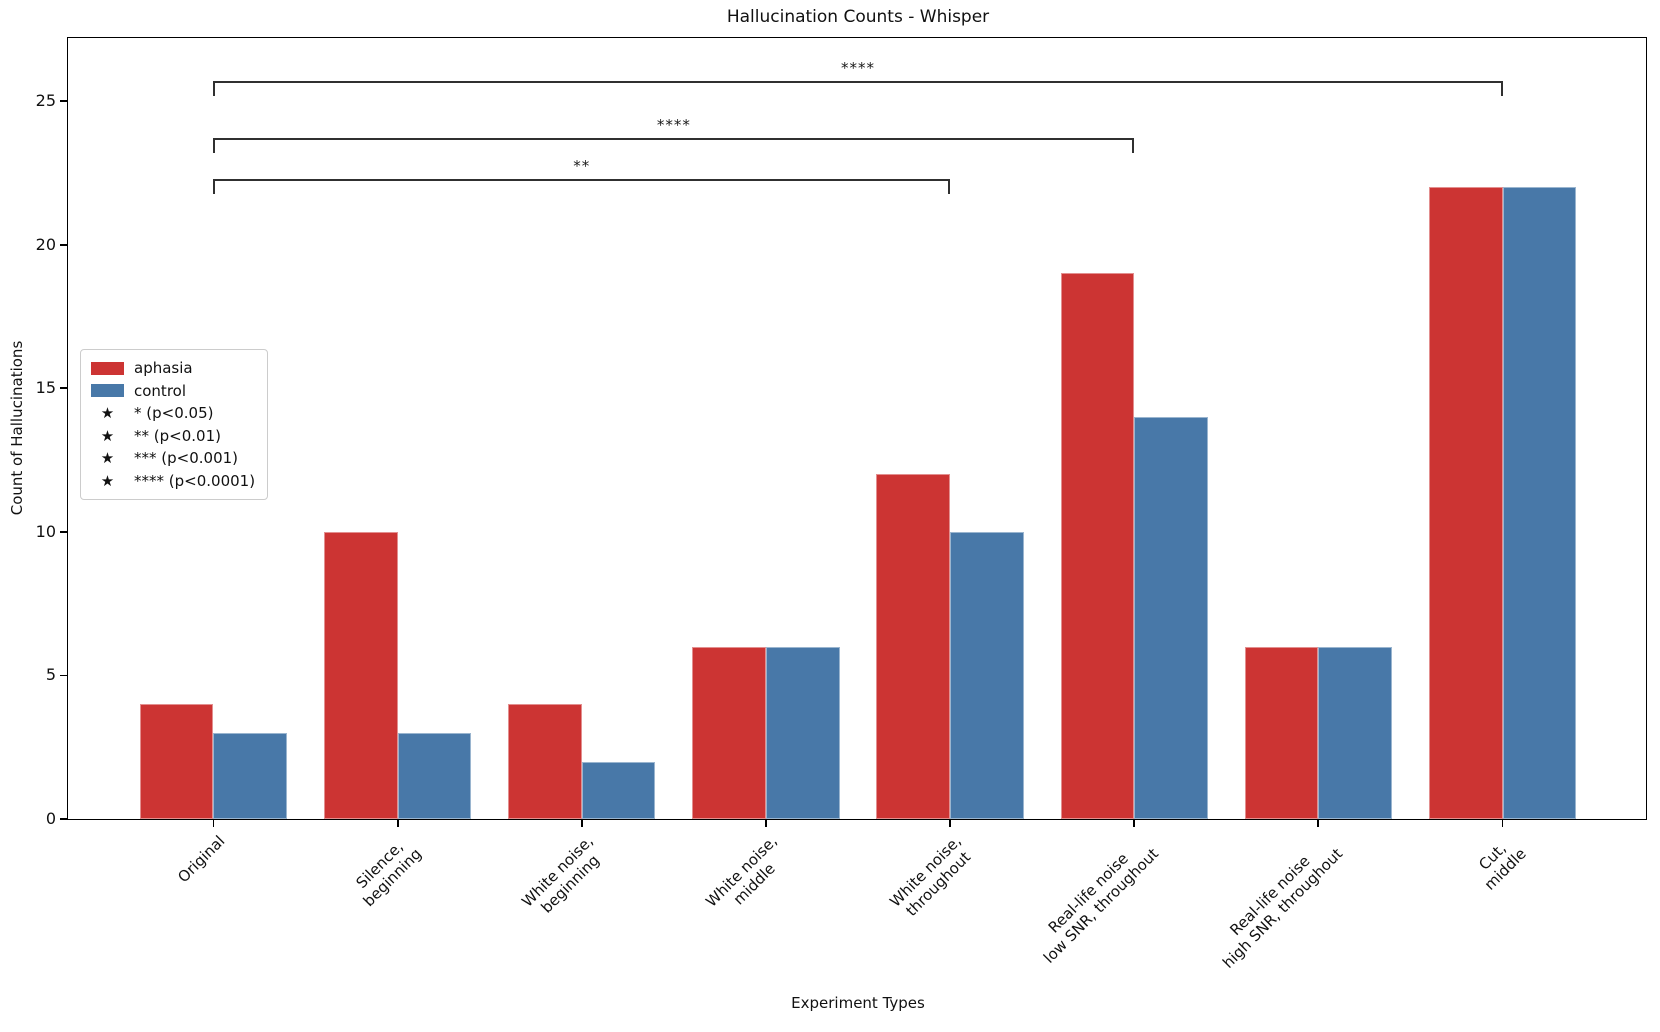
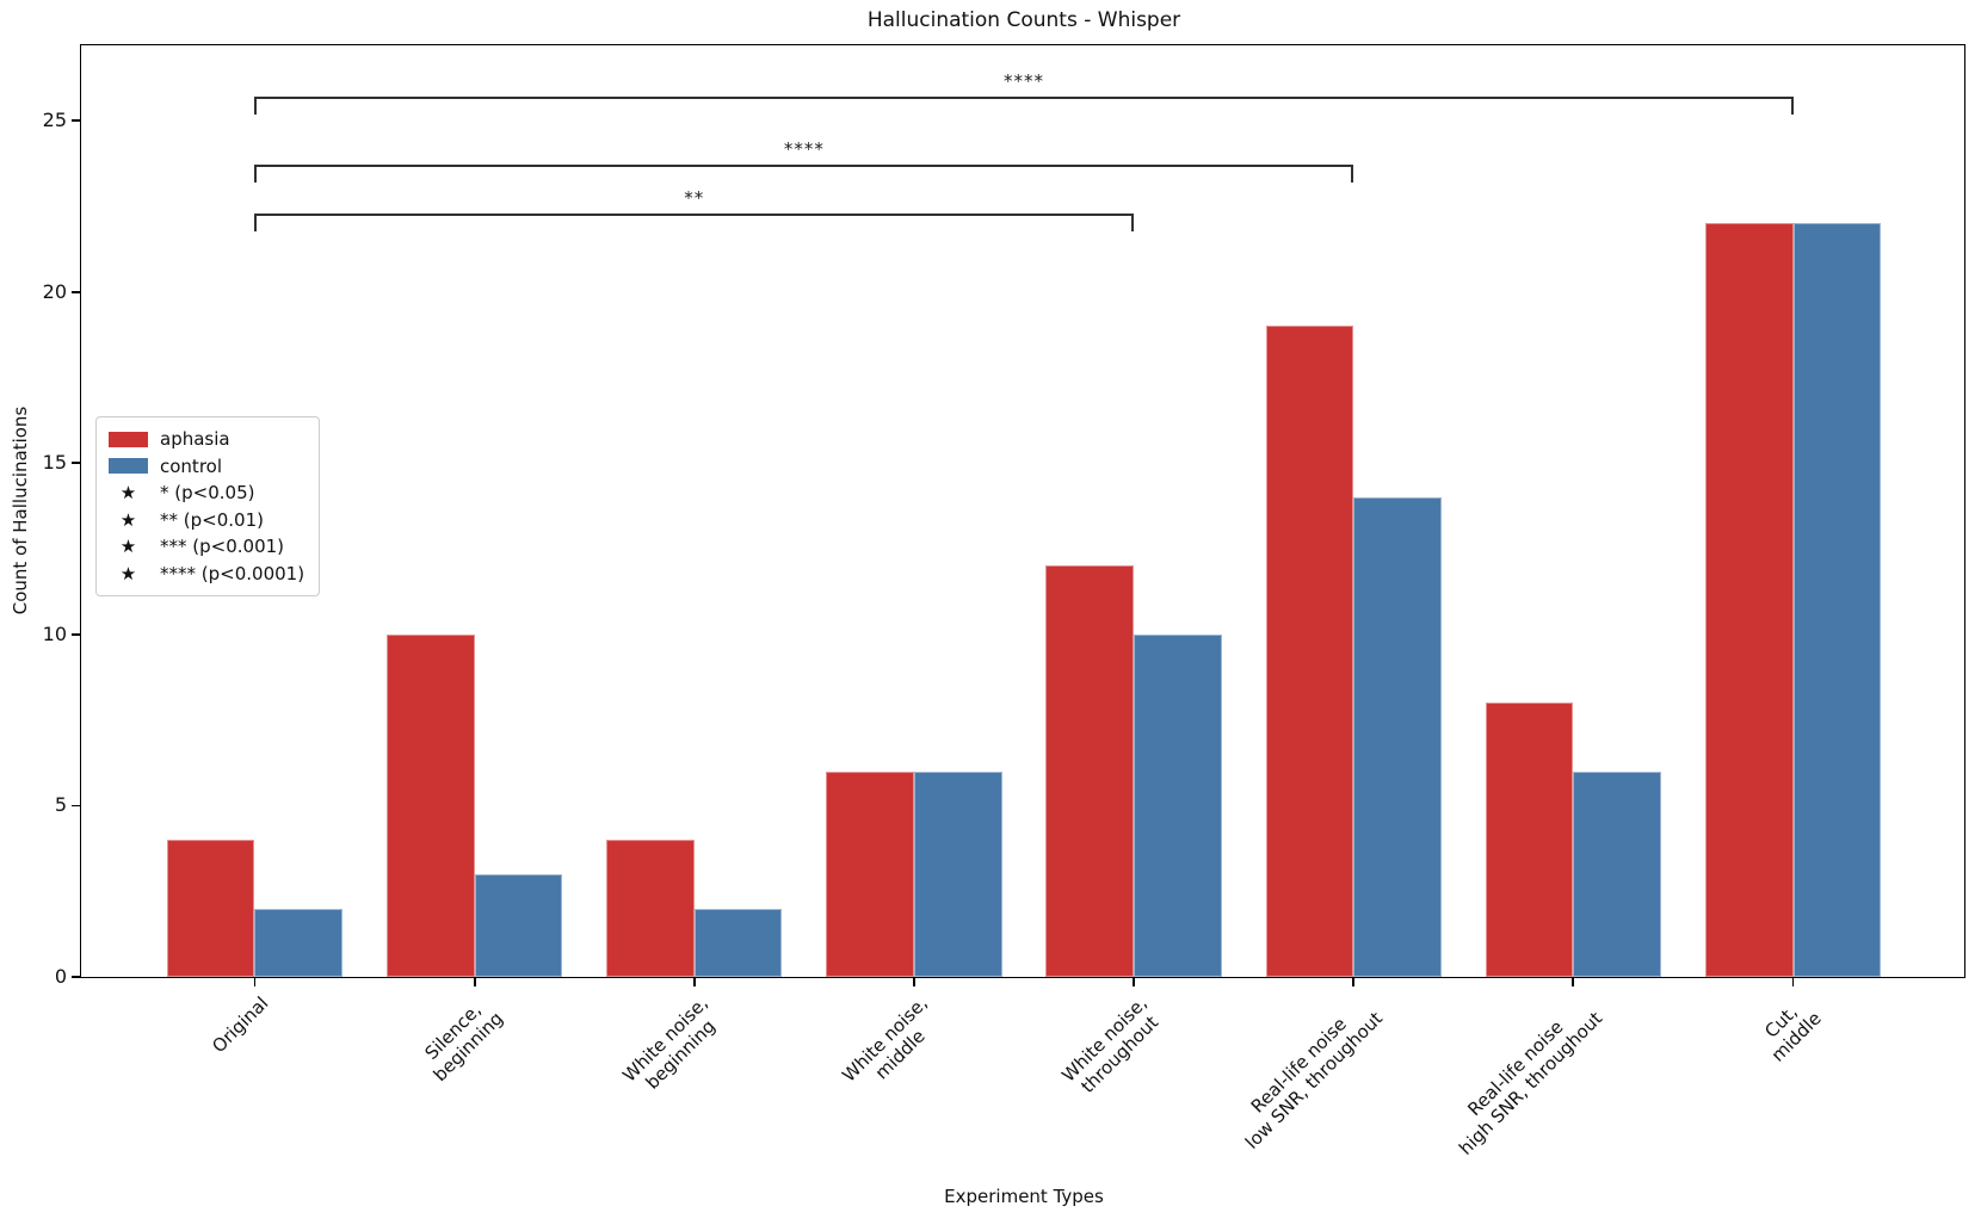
control/Original: 3 -> 2
aphasia/Real-life noise high SNR, throughout: 6 -> 8
